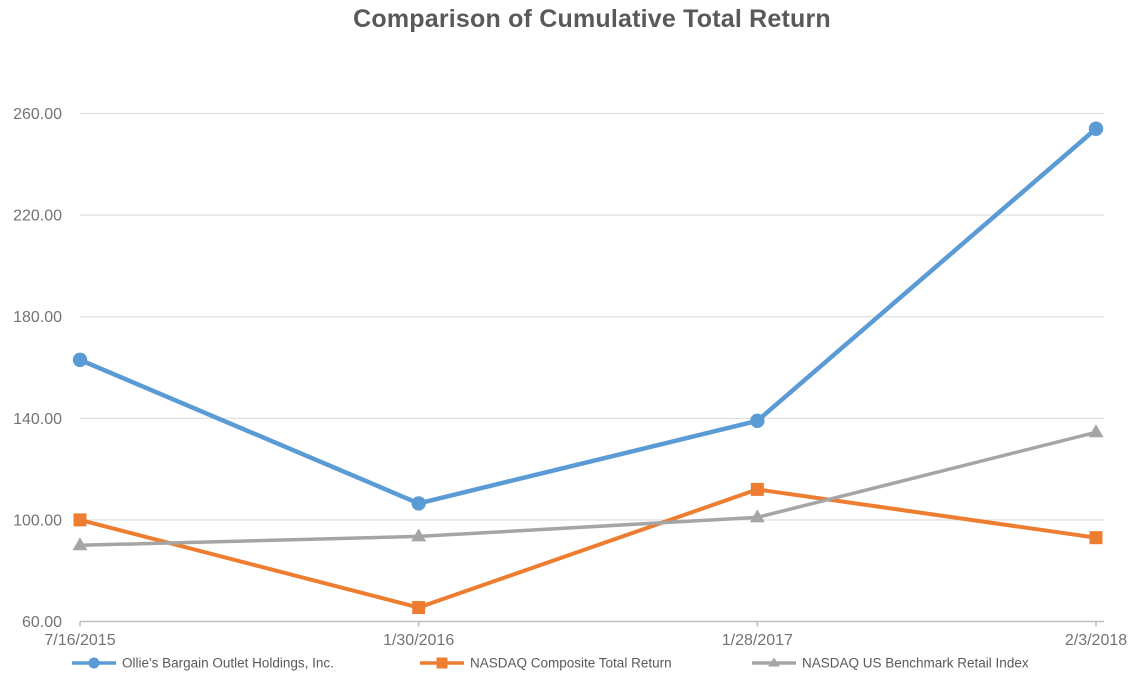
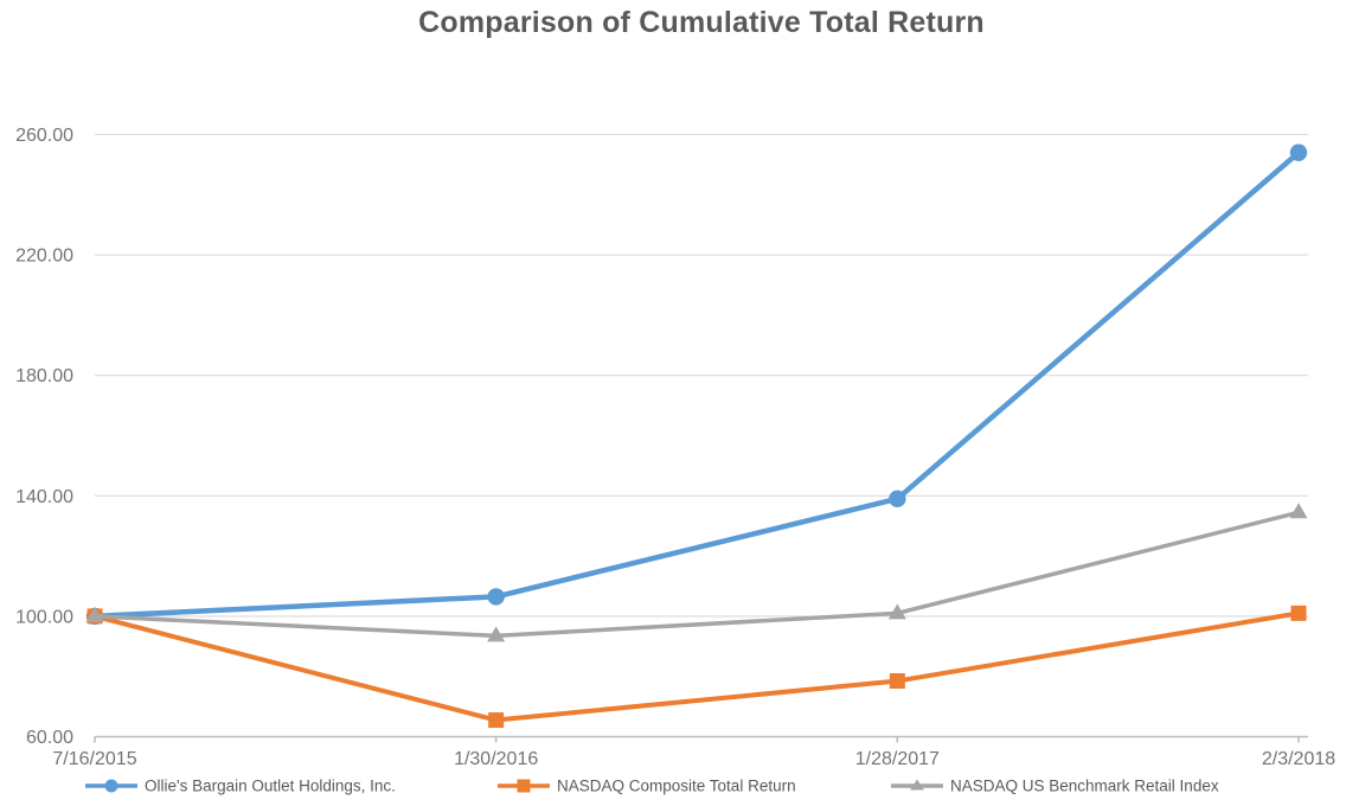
Ollie's Bargain Outlet Holdings, Inc./7/16/2015: 163 -> 100
NASDAQ US Benchmark Retail Index/7/16/2015: 90 -> 100
NASDAQ Composite Total Return/1/28/2017: 112 -> 78
NASDAQ Composite Total Return/2/3/2018: 93 -> 101
